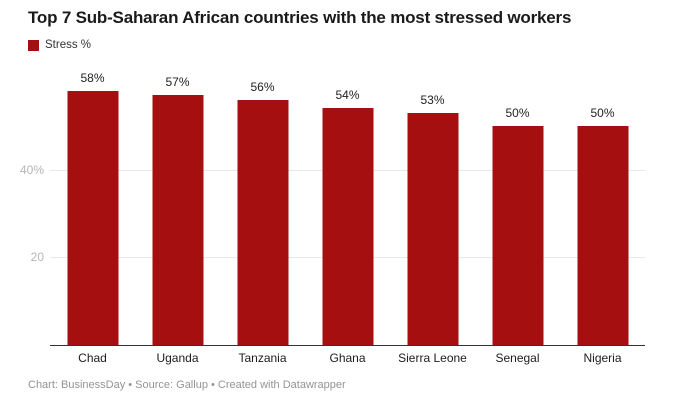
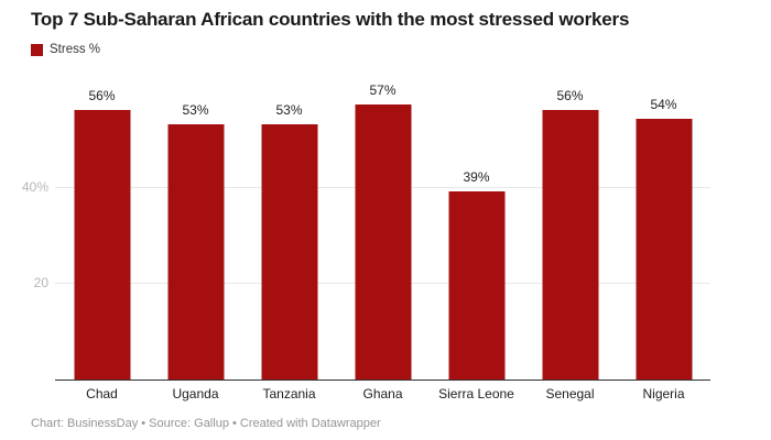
Chad: 58% -> 56%
Uganda: 57% -> 53%
Tanzania: 56% -> 53%
Ghana: 54% -> 57%
Sierra Leone: 53% -> 39%
Senegal: 50% -> 56%
Nigeria: 50% -> 54%
